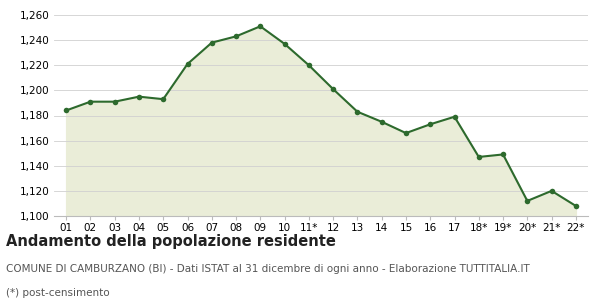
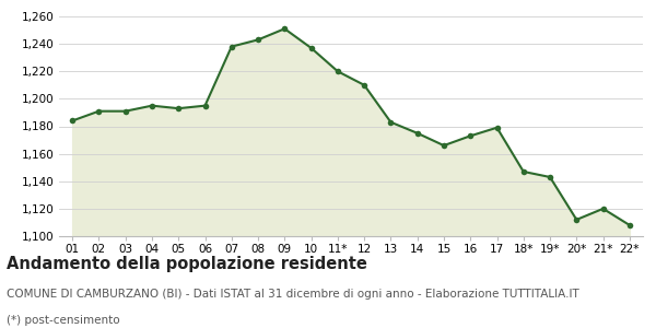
06: 1,221 -> 1,195
12: 1,201 -> 1,210
19*: 1,149 -> 1,143
